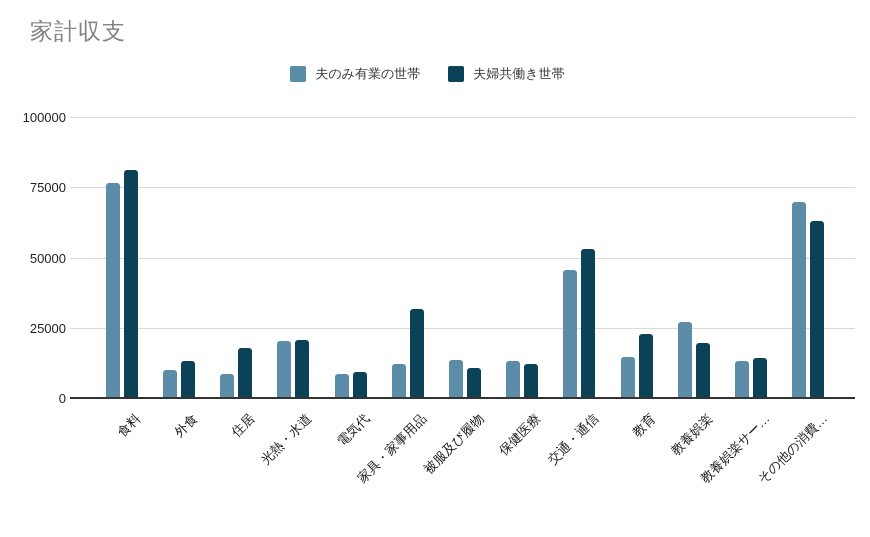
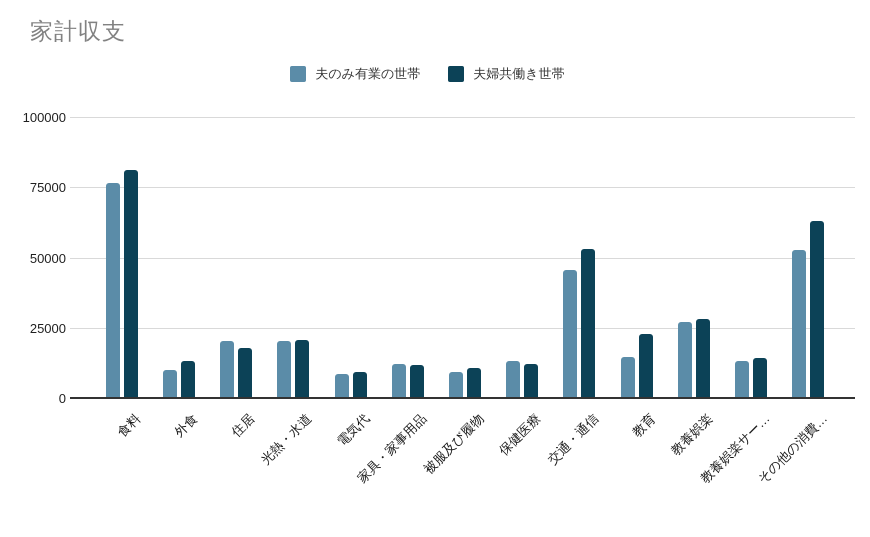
夫のみ有業の世帯/住居: 9000 -> 20000
夫婦共働き世帯/家具・家事用品: 32000 -> 12000
夫のみ有業の世帯/被服及び履物: 14000 -> 10000
夫婦共働き世帯/教養娯楽: 20000 -> 28000
夫のみ有業の世帯/その他の消費…: 70000 -> 53000
